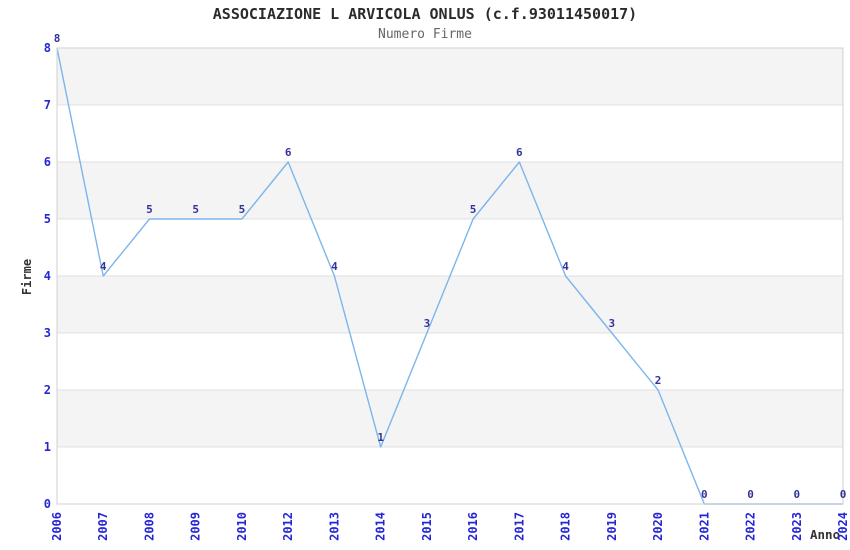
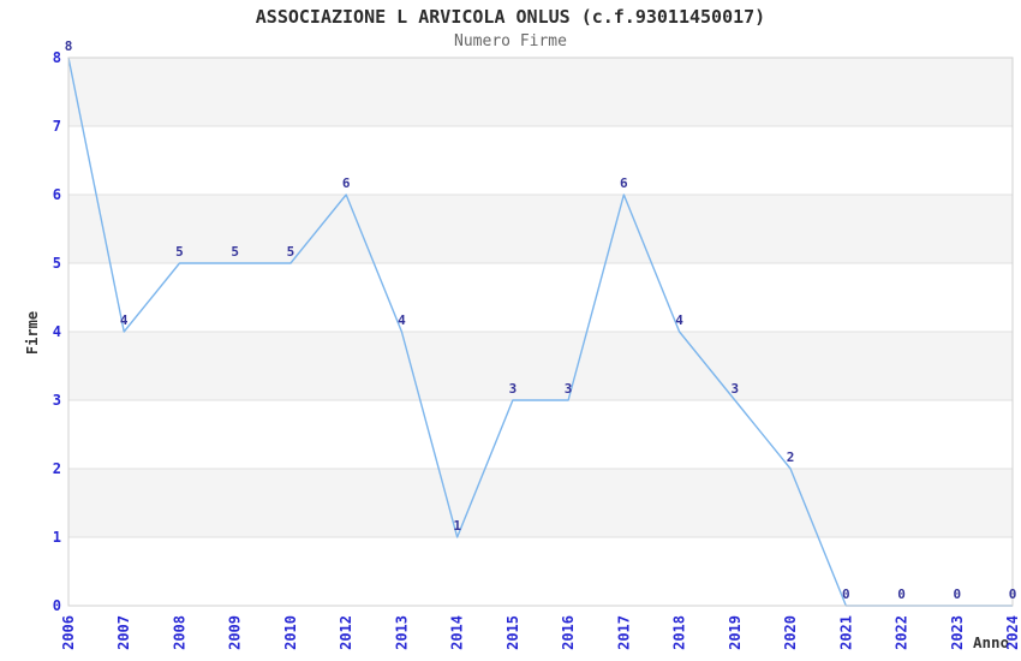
2016: 5 -> 3
